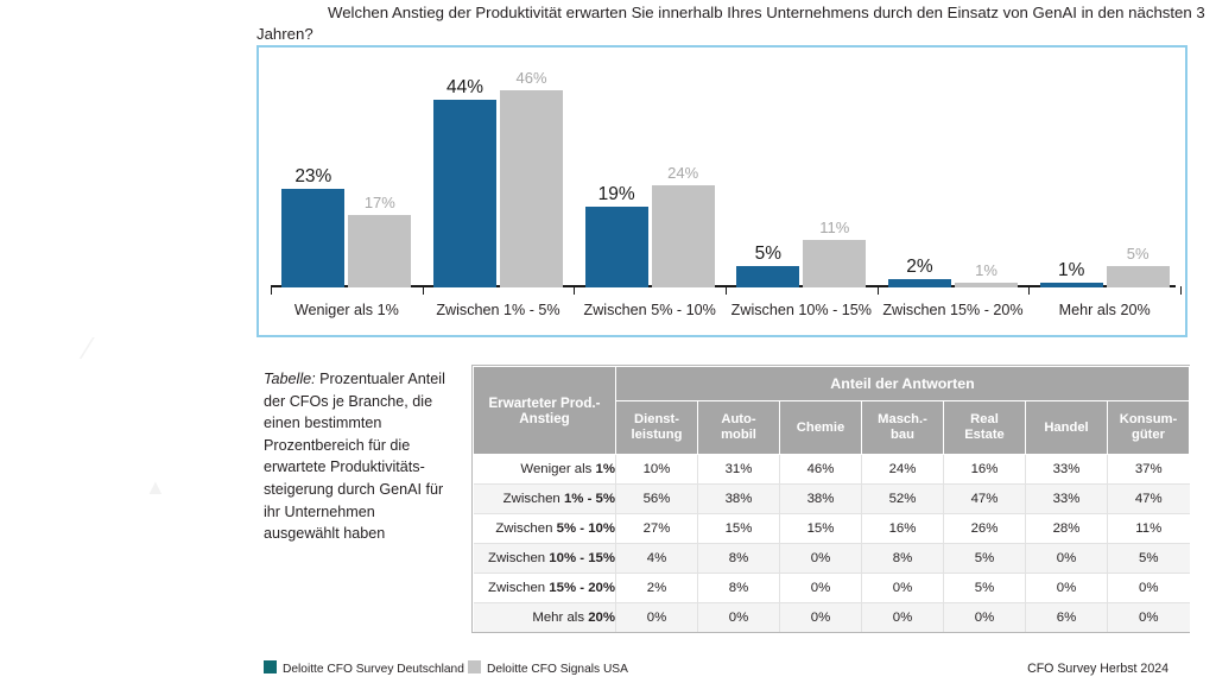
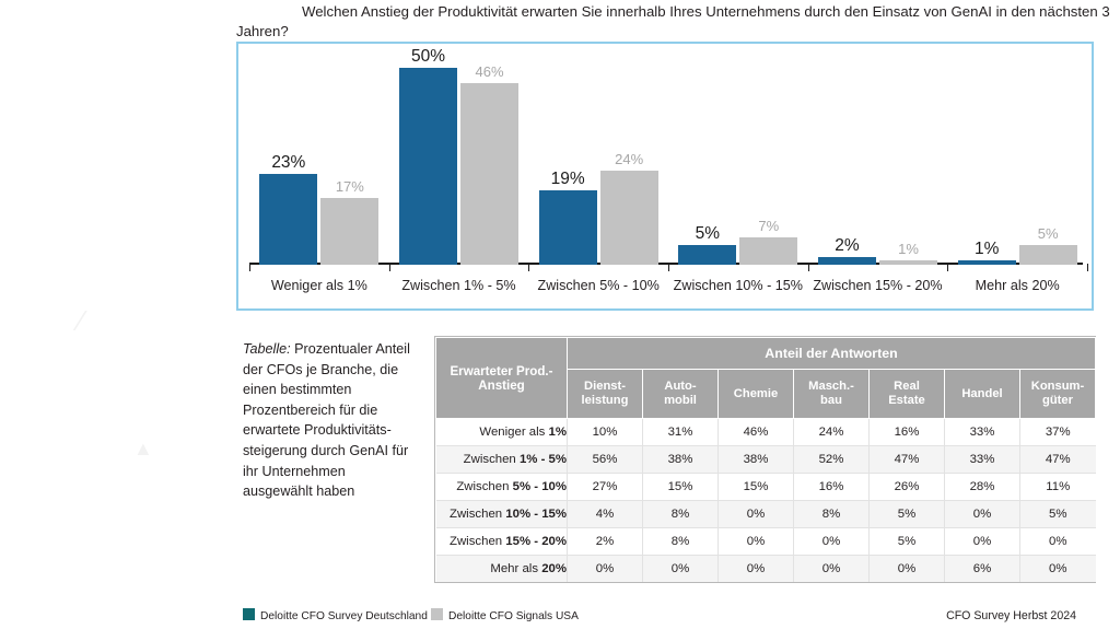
Deloitte CFO Survey Deutschland/Zwischen 1% - 5%: 44% -> 50%
Deloitte CFO Signals USA/Zwischen 10% - 15%: 11% -> 7%
